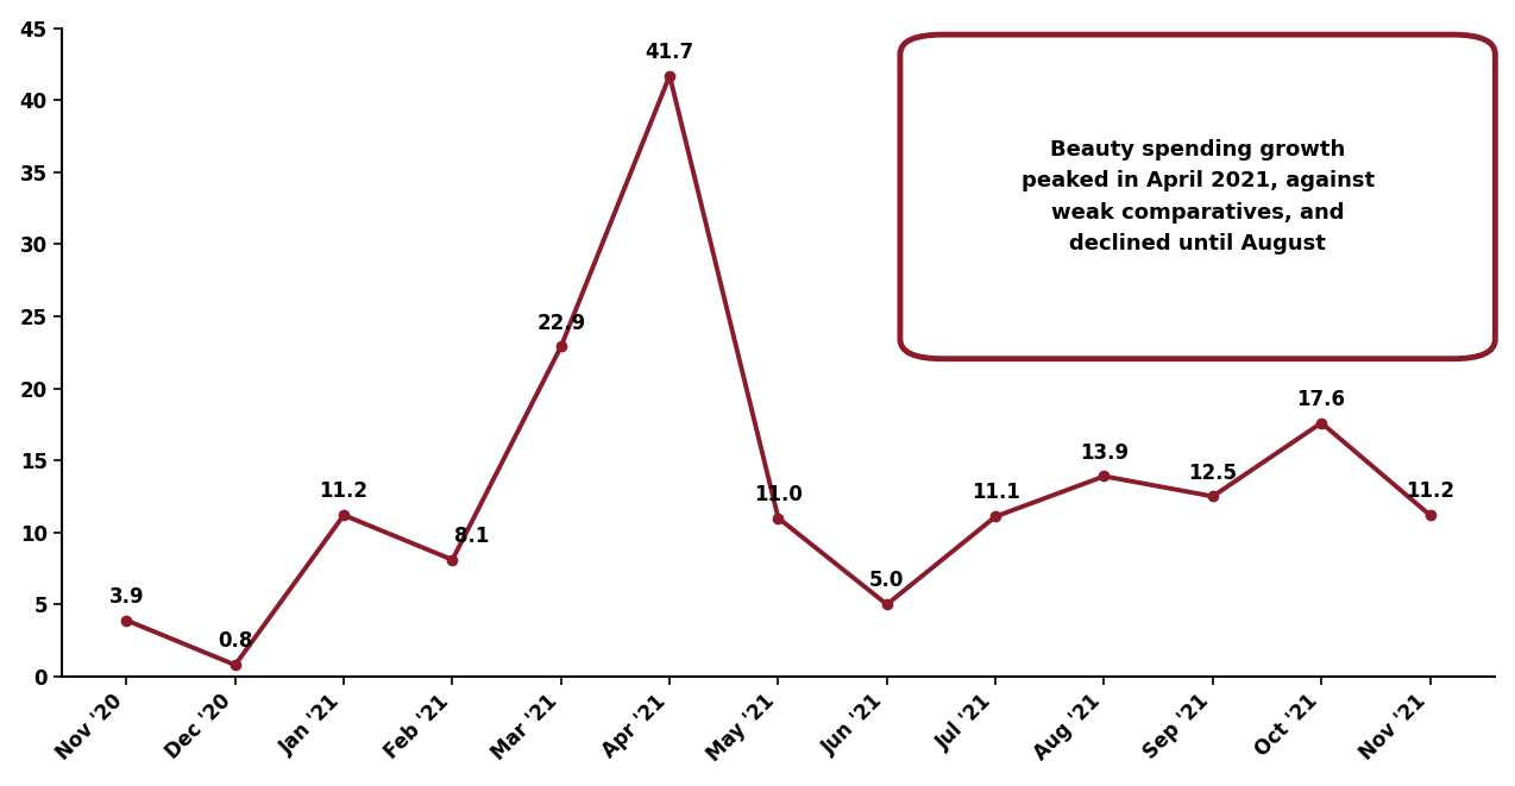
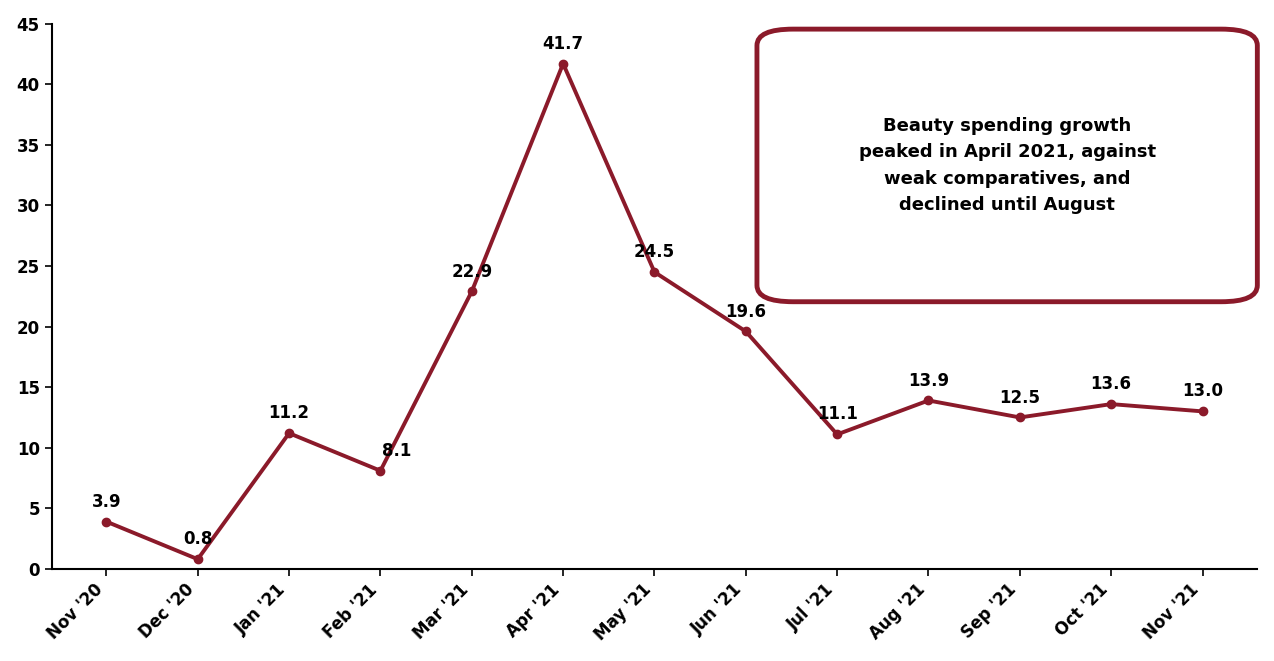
May '21: 11.0 -> 24.5
Jun '21: 5.0 -> 19.6
Oct '21: 17.6 -> 13.6
Nov '21: 11.2 -> 13.0
